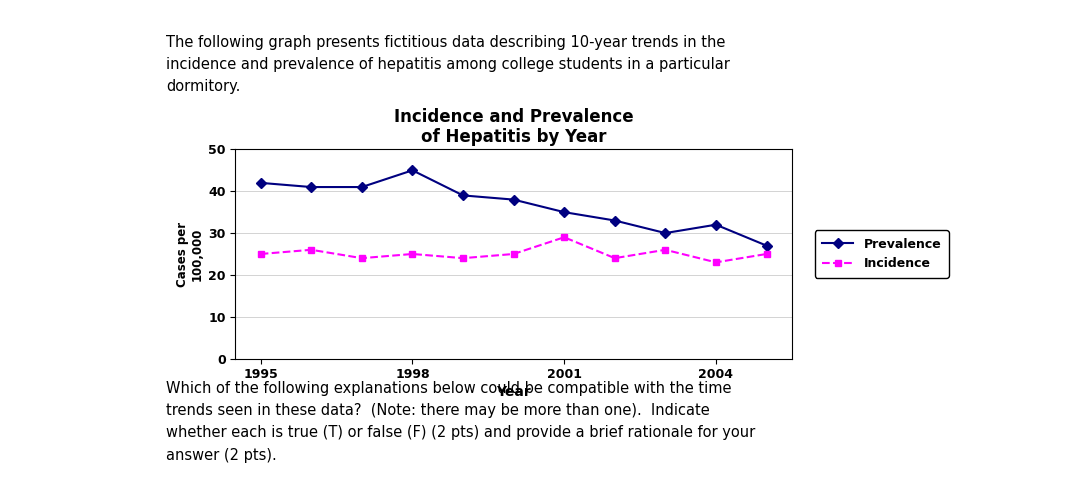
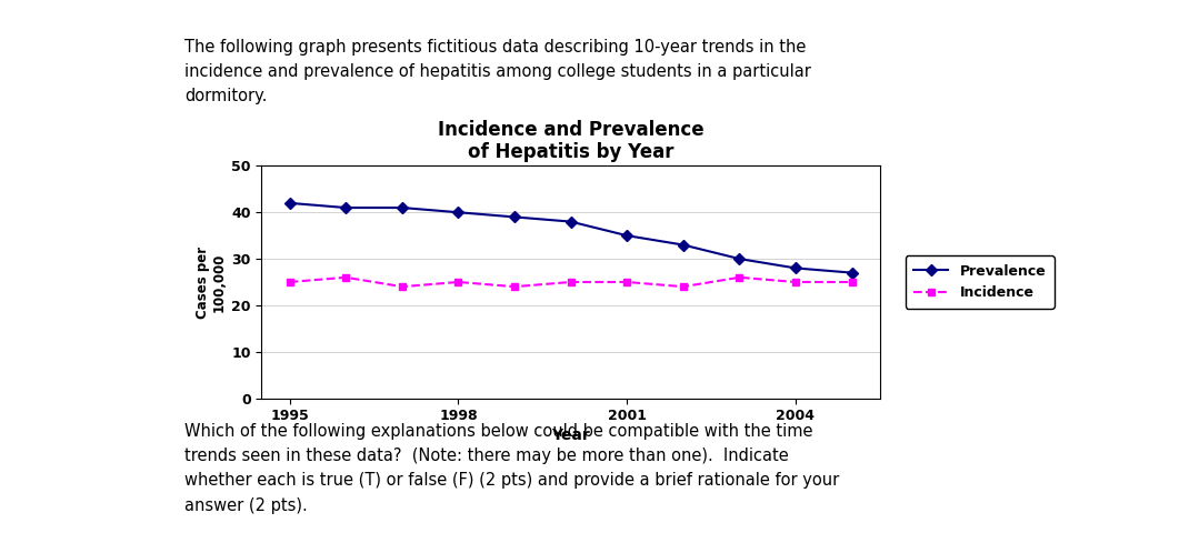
Prevalence/1998: 45 -> 40
Incidence/2001: 29 -> 25
Prevalence/2004: 32 -> 28
Incidence/2004: 23 -> 25
